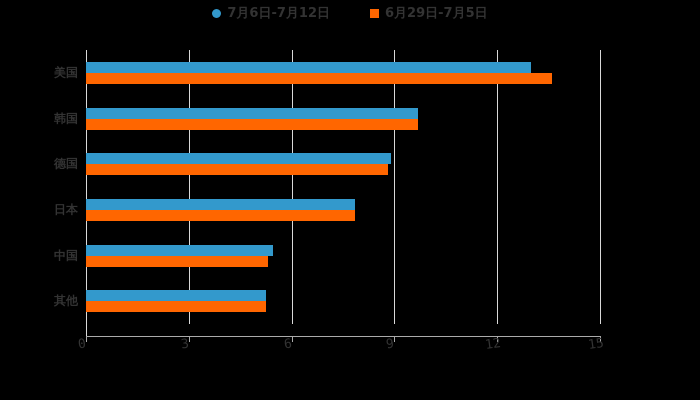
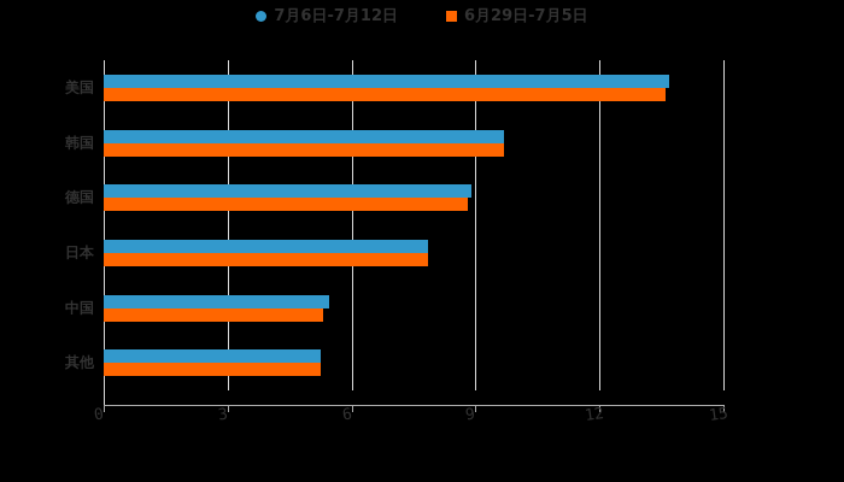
7月6日-7月12日/美国: 13.0 -> 13.7
